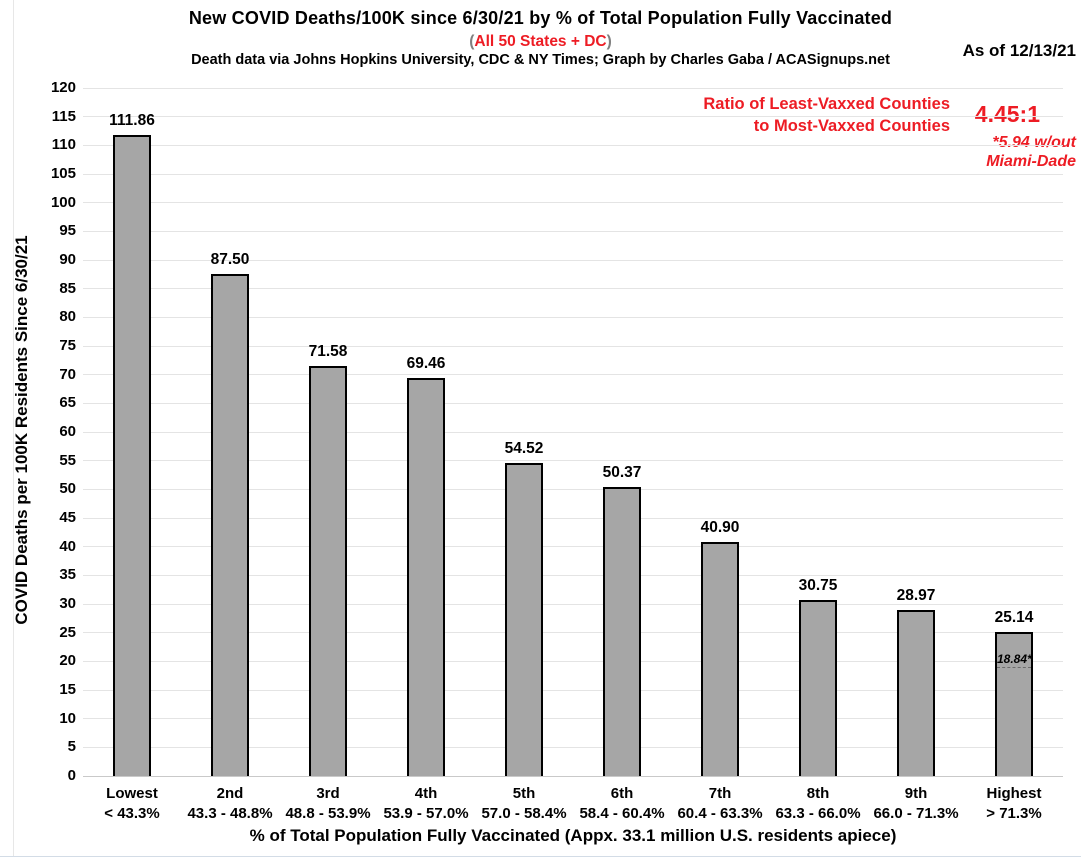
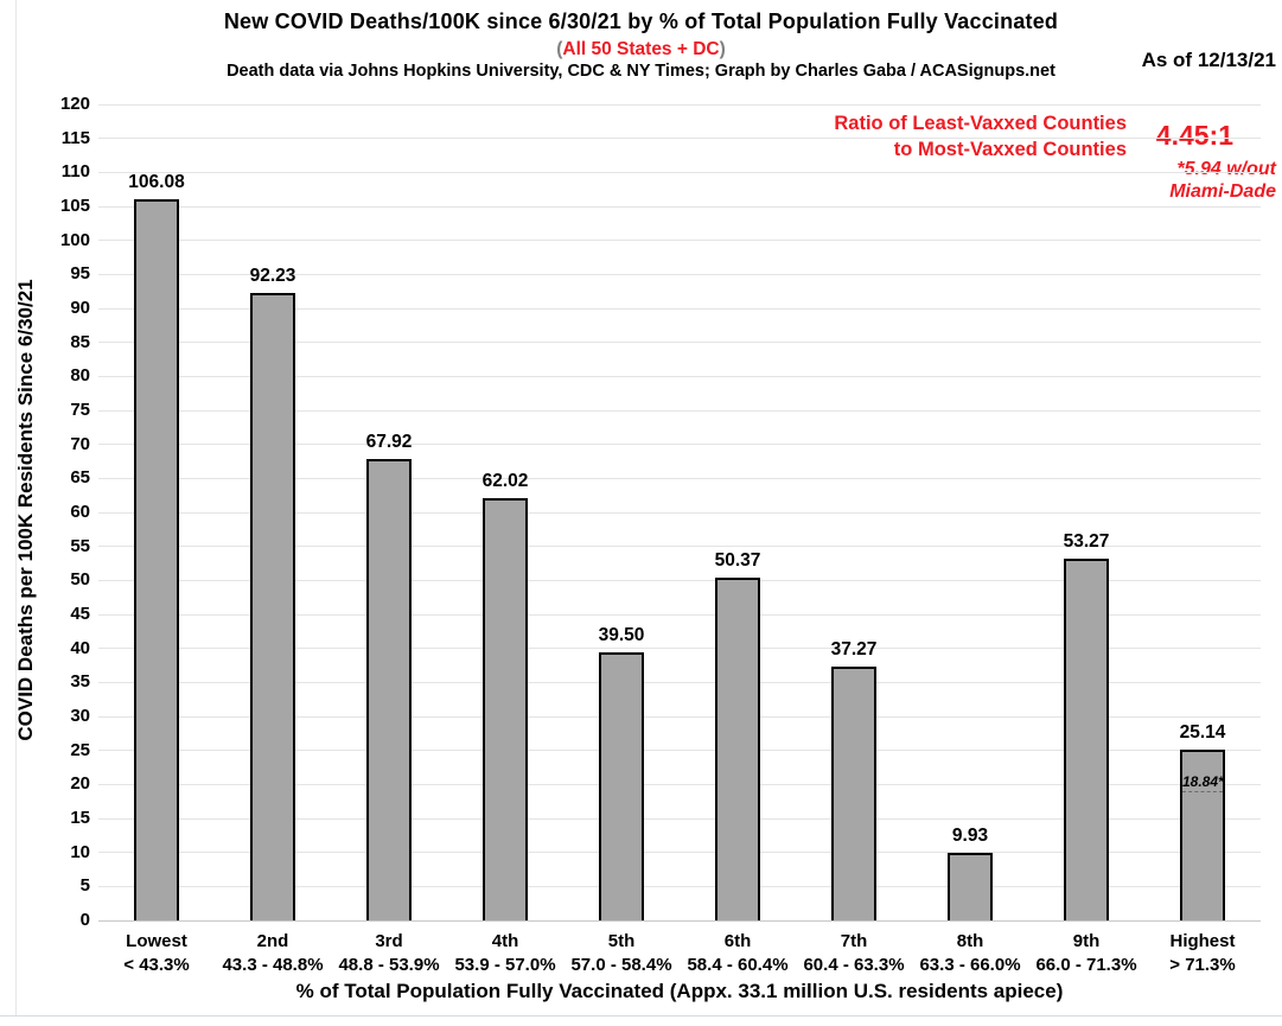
Lowest: 111.86 -> 106.08
2nd: 87.50 -> 92.23
3rd: 71.58 -> 67.92
4th: 69.46 -> 62.02
5th: 54.52 -> 39.50
7th: 40.90 -> 37.27
8th: 30.75 -> 9.93
9th: 28.97 -> 53.27
